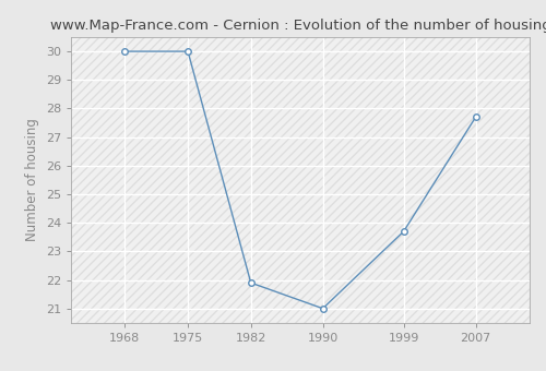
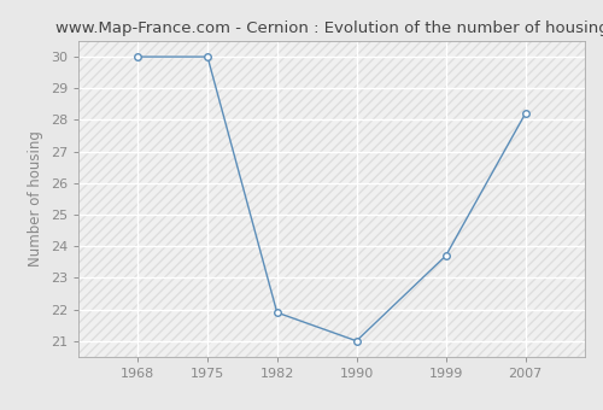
2007: 27.7 -> 28.2
